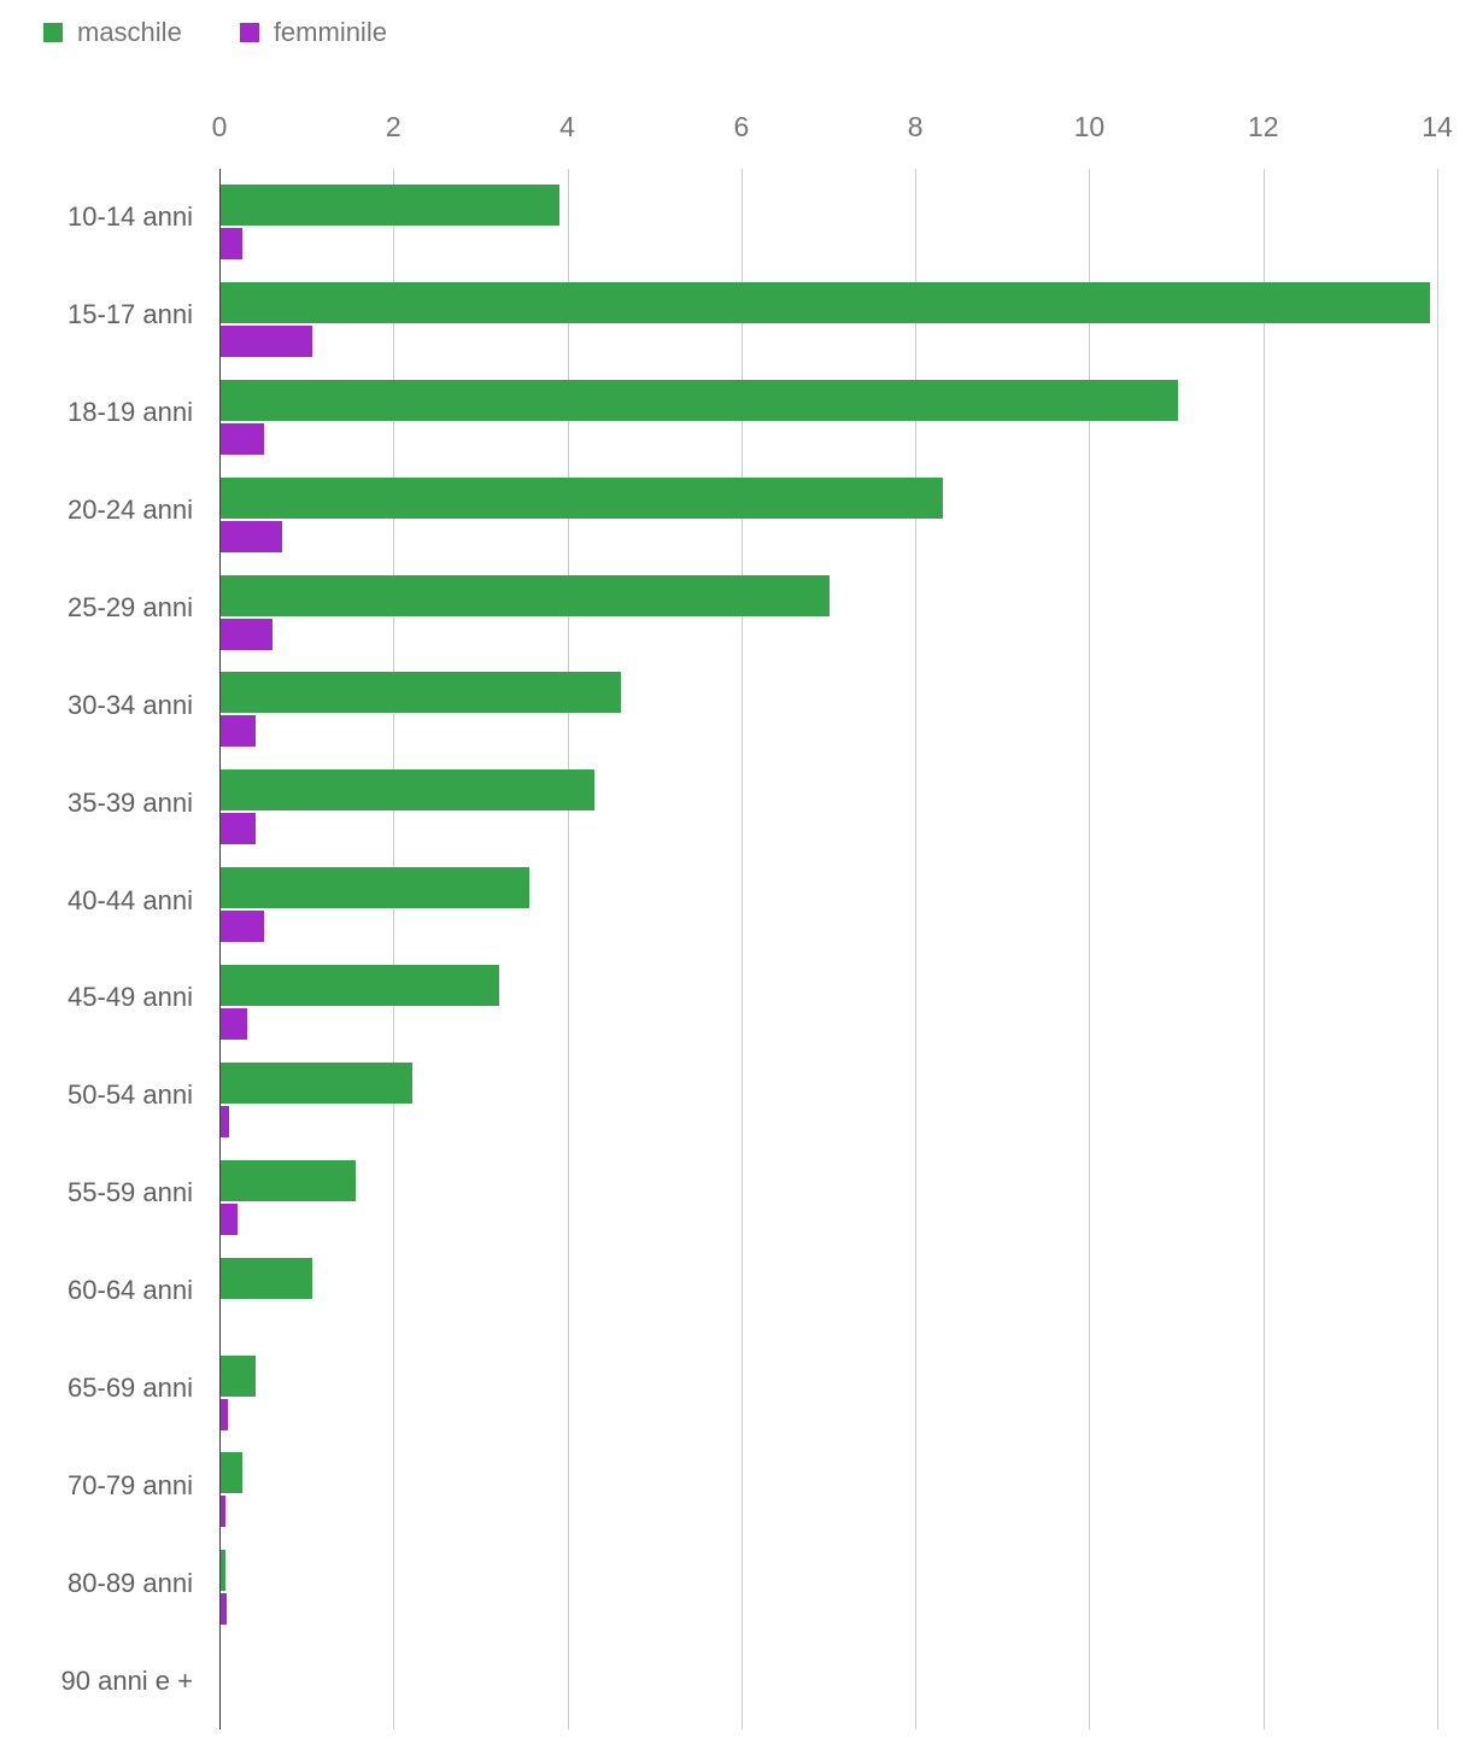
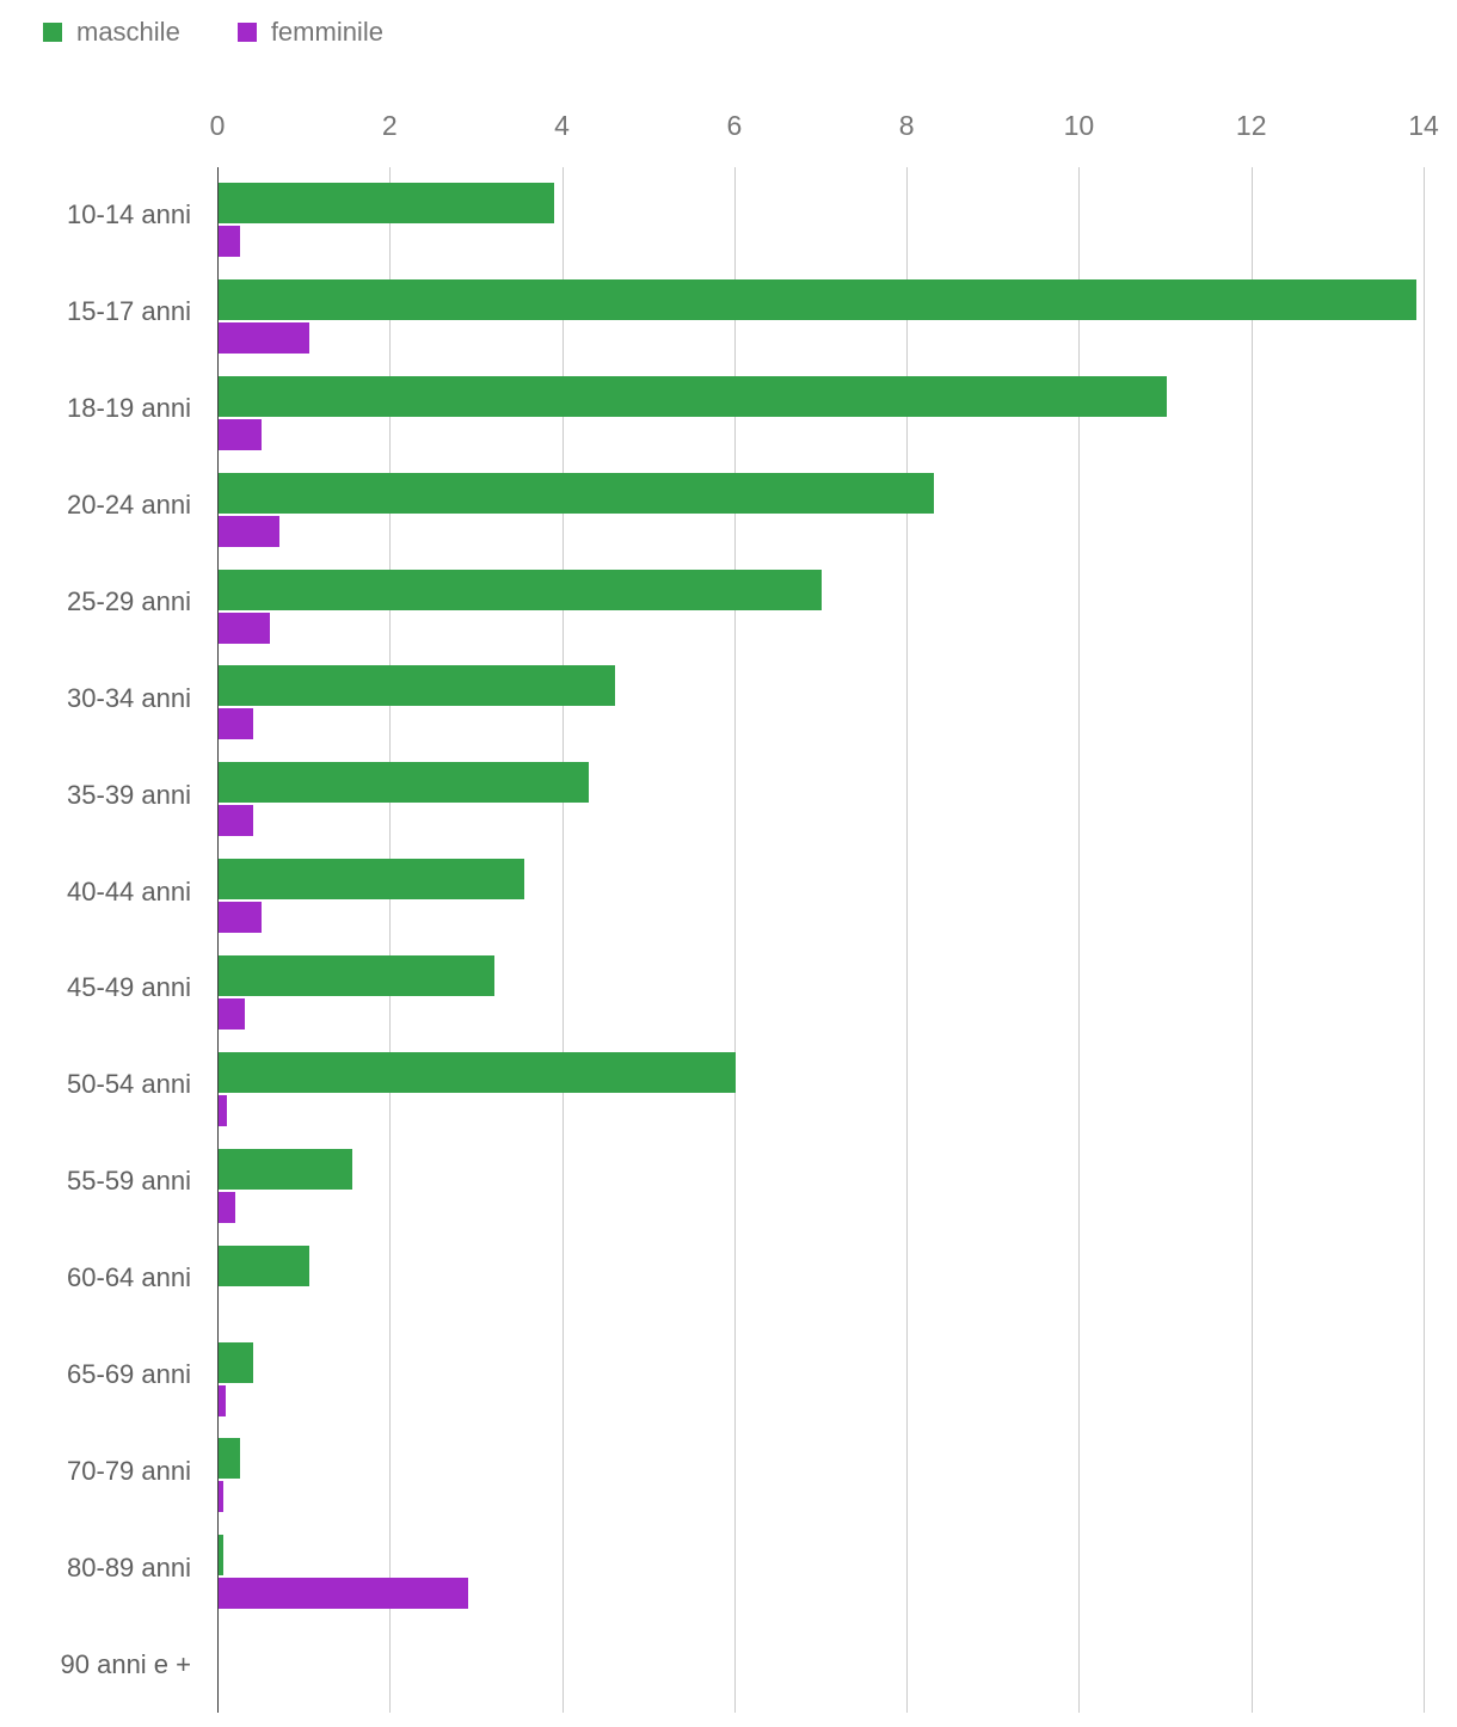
maschile/50-54 anni: 2.2 -> 6.0
femminile/80-89 anni: 0.1 -> 2.9
